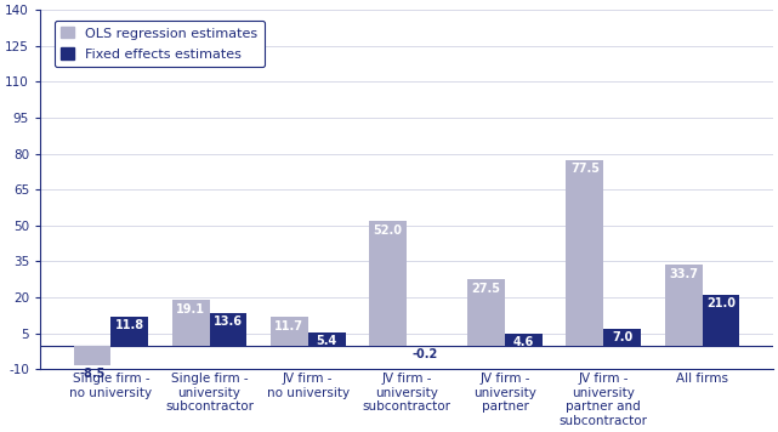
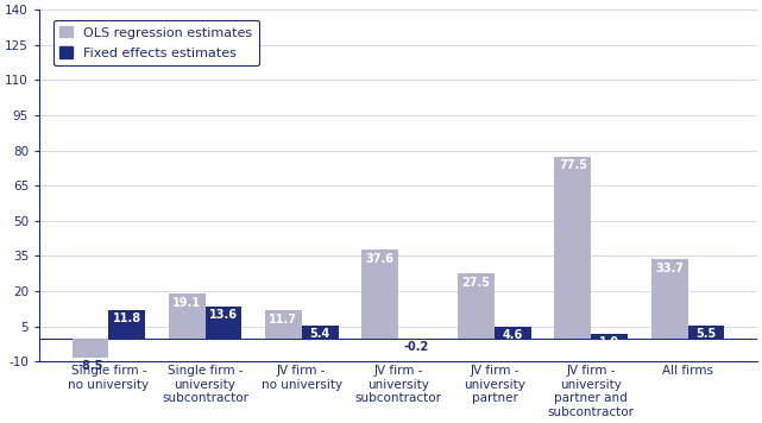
OLS regression estimates/JV firm - university subcontractor: 52.0 -> 37.6
Fixed effects estimates/JV firm - university partner and subcontractor: 7 -> 2
Fixed effects estimates/All firms: 21.0 -> 5.5
